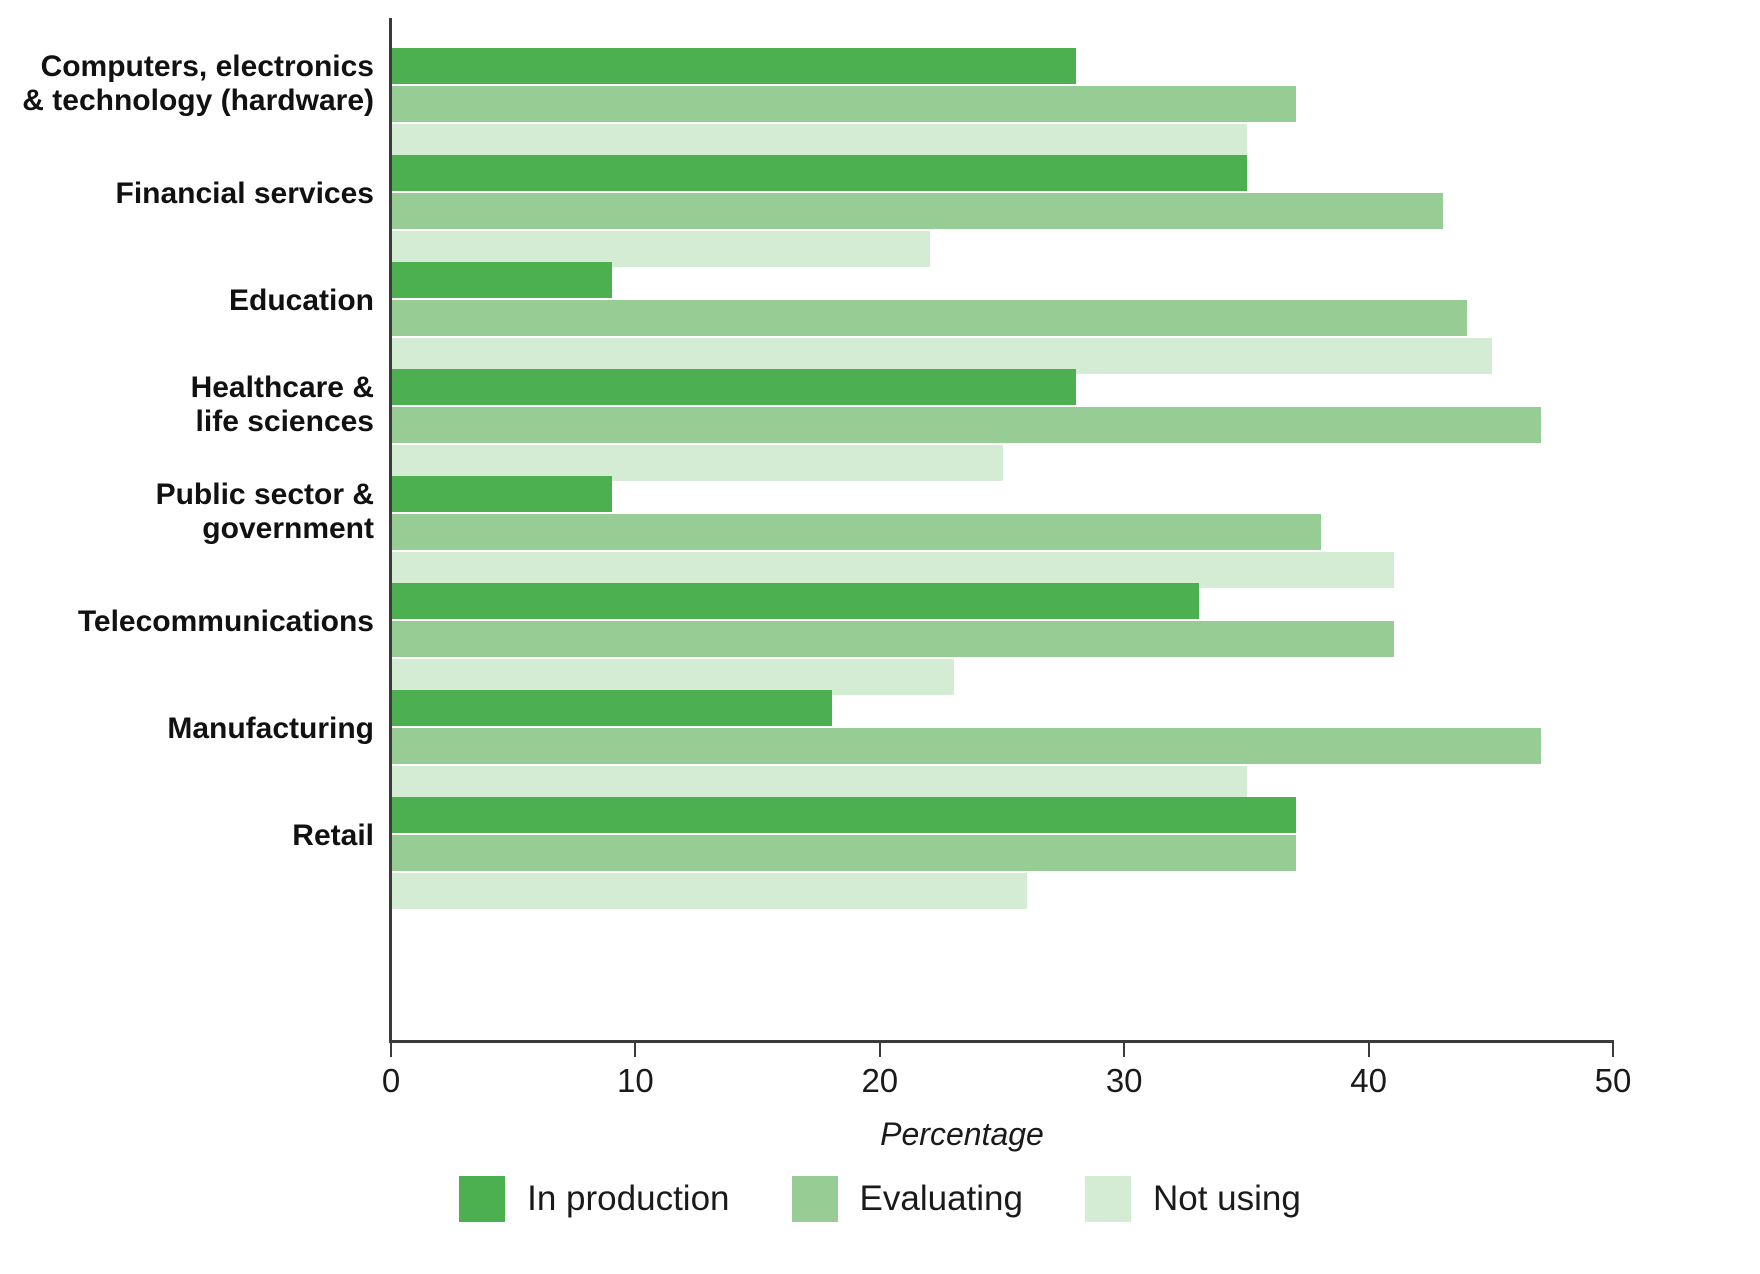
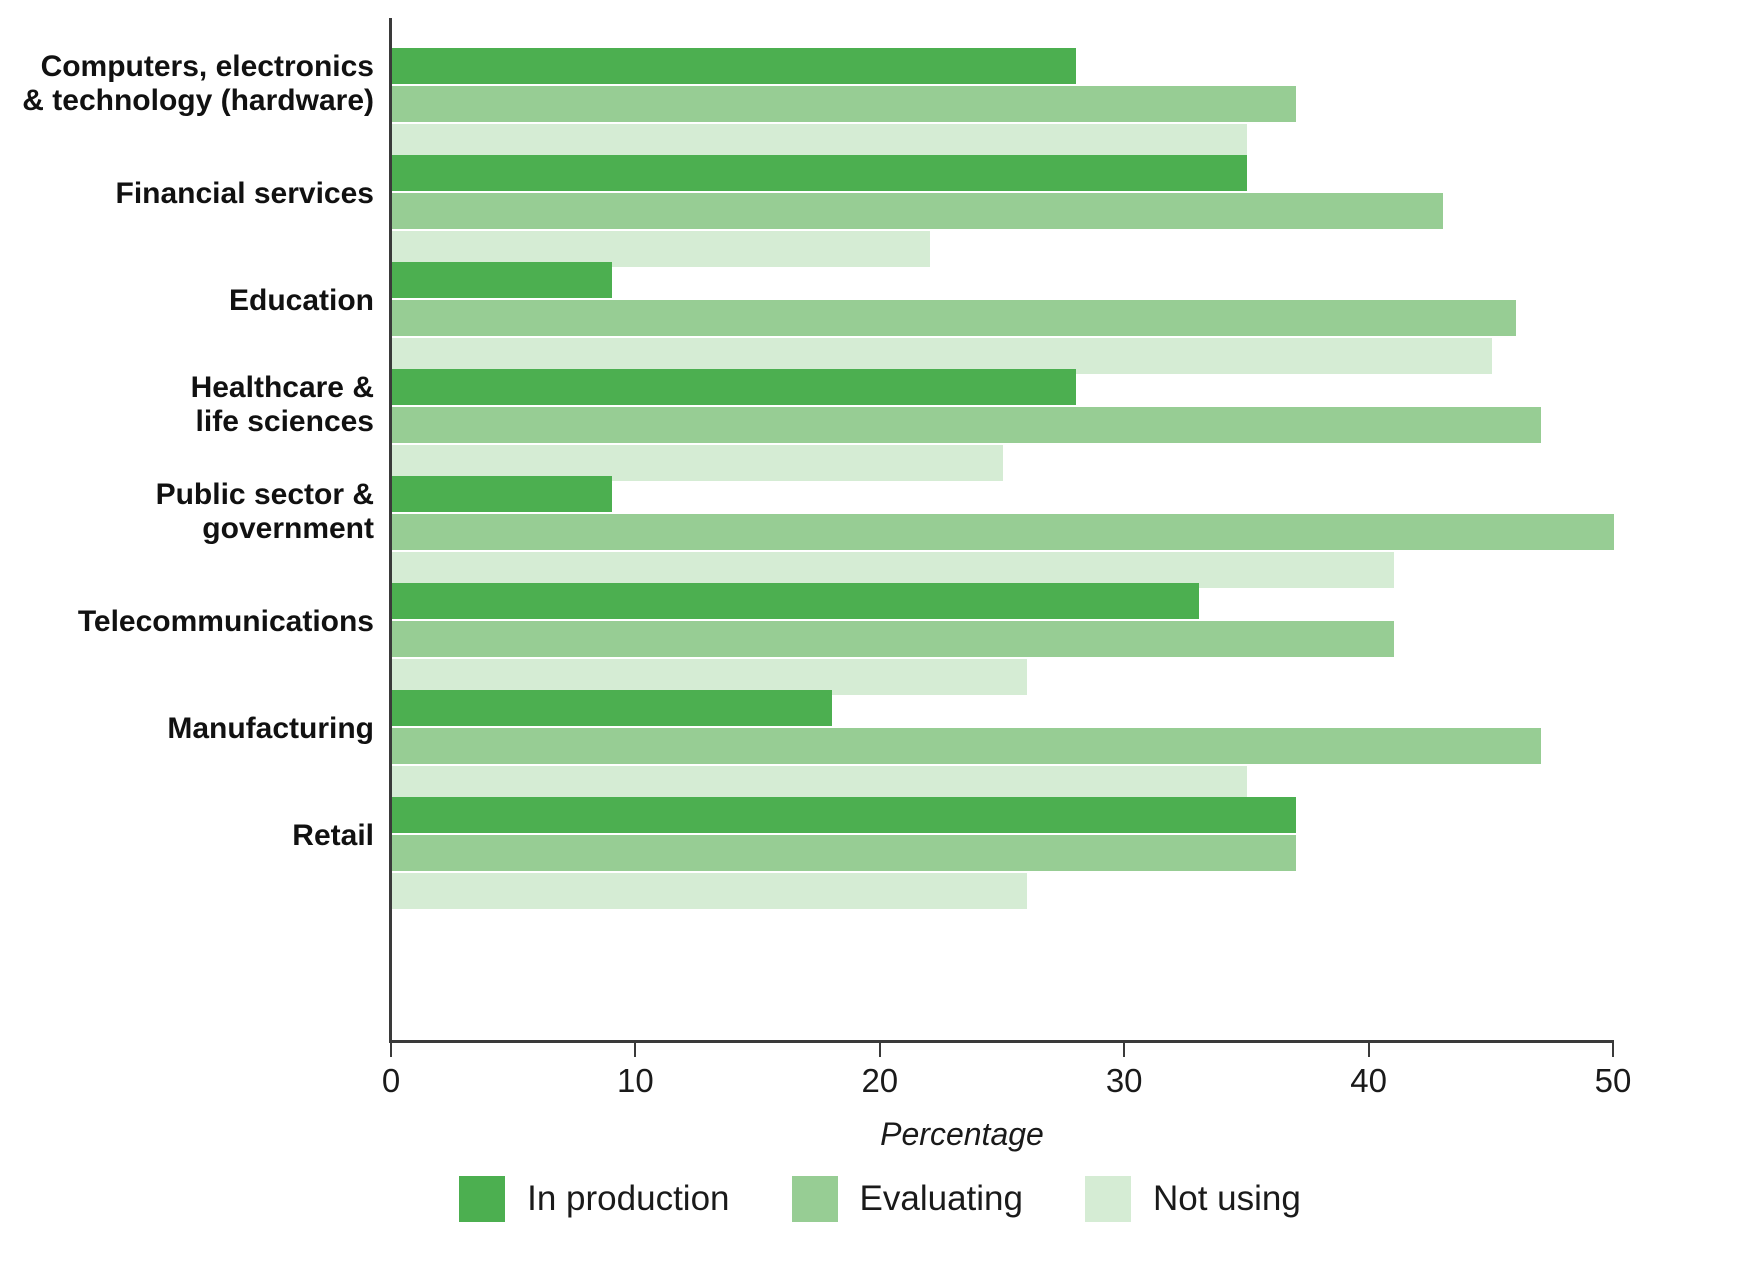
Evaluating/Education: 44 -> 46
Evaluating/Public sector & government: 38 -> 50
Not using/Telecommunications: 23 -> 26
